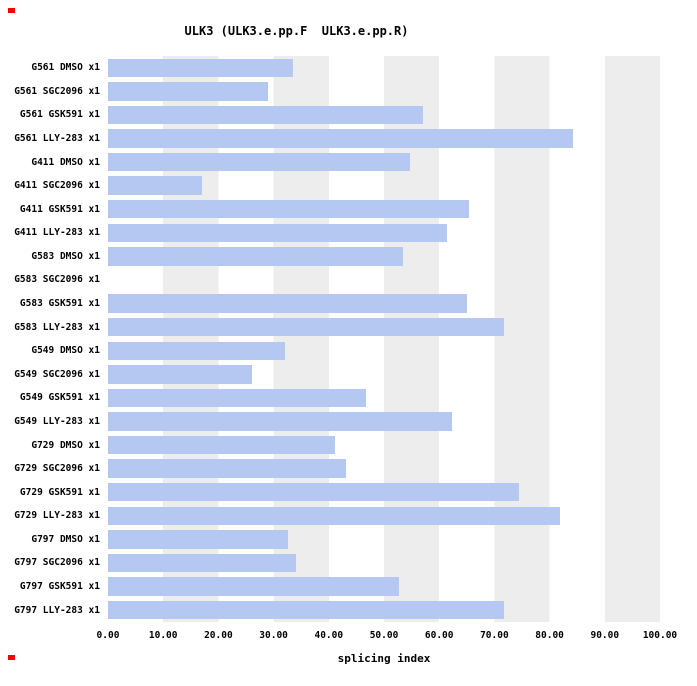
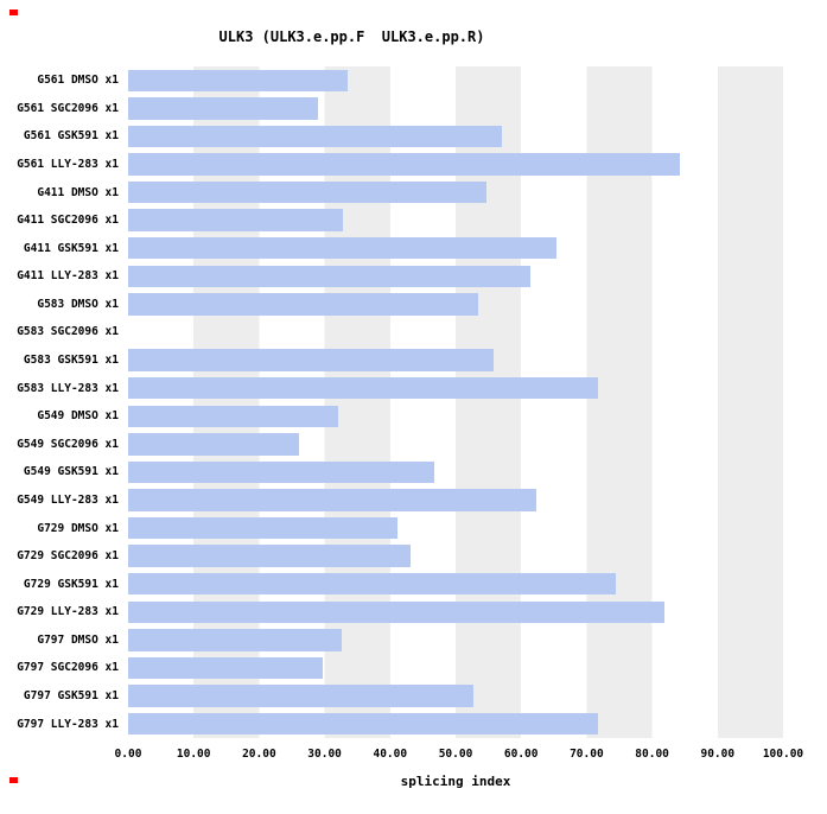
G411 SGC2096 x1: 17 -> 33
G583 GSK591 x1: 65 -> 56
G797 SGC2096 x1: 34 -> 30
